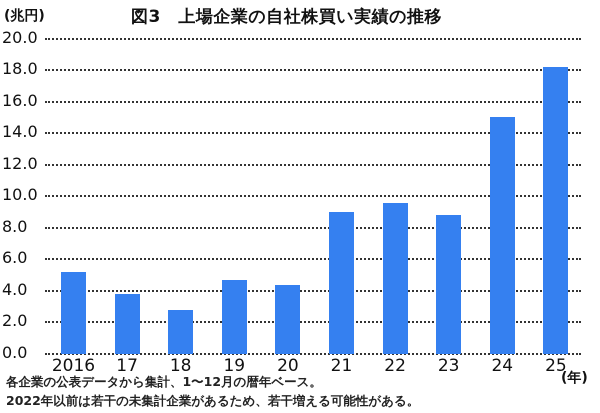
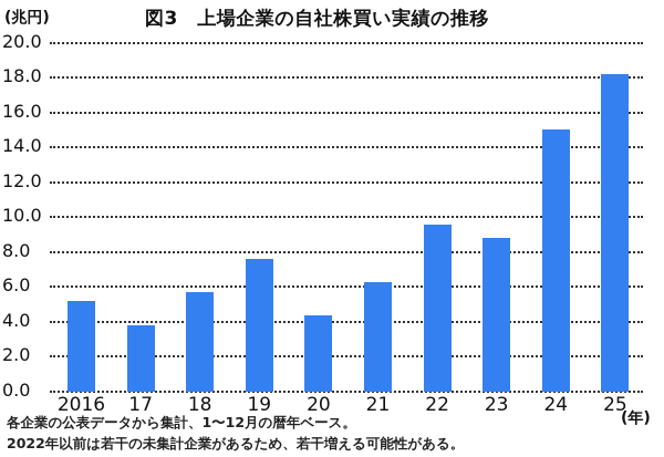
18: 2.8 -> 5.7
19: 4.7 -> 7.6
21: 9.0 -> 6.3
